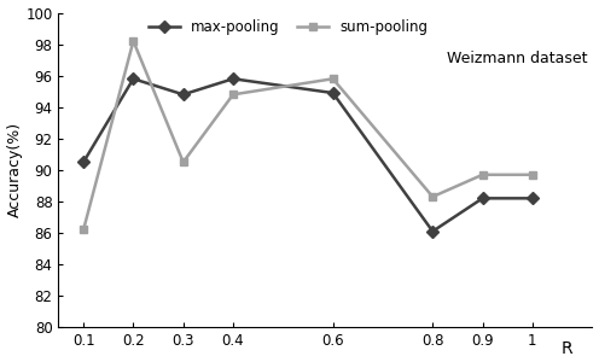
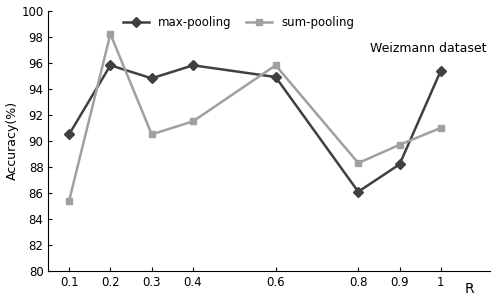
sum-pooling/0.1: 86.2 -> 85.4
sum-pooling/0.4: 94.8 -> 91.5
max-pooling/1: 88.2 -> 95.4
sum-pooling/1: 89.7 -> 91.0
